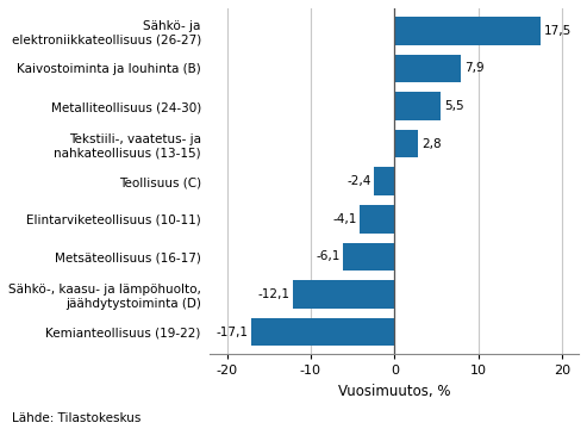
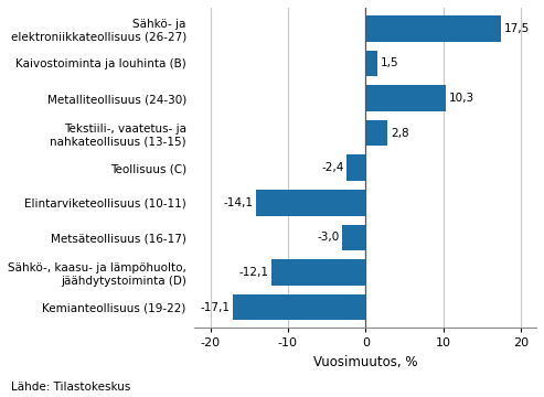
Kaivostoiminta ja louhinta (B): 7,9 -> 1,5
Metalliteollisuus (24-30): 5,5 -> 10,3
Elintarviketeollisuus (10-11): -4,1 -> -14,1
Metsäteollisuus (16-17): -6,1 -> -3,0
